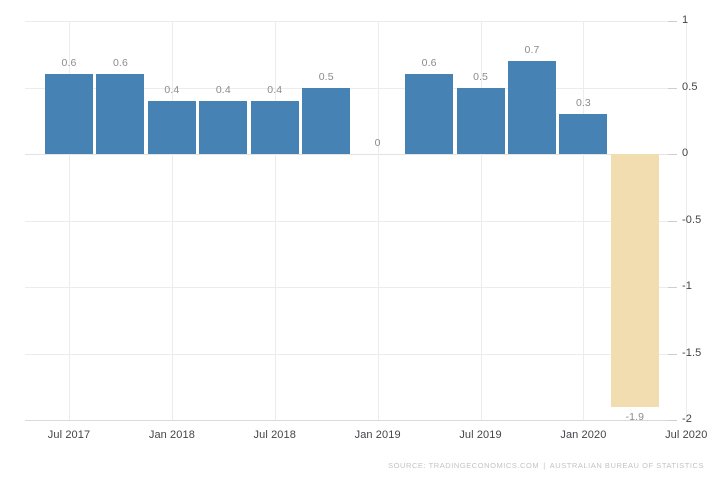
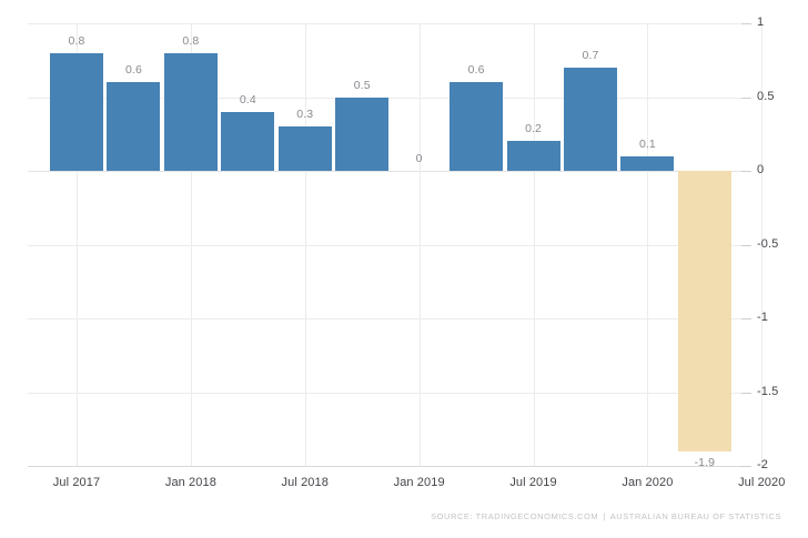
Jul 2017: 0.6 -> 0.8
Jan 2018: 0.4 -> 0.8
Jul 2018: 0.4 -> 0.3
Jul 2019: 0.5 -> 0.2
Jan 2020: 0.3 -> 0.1
